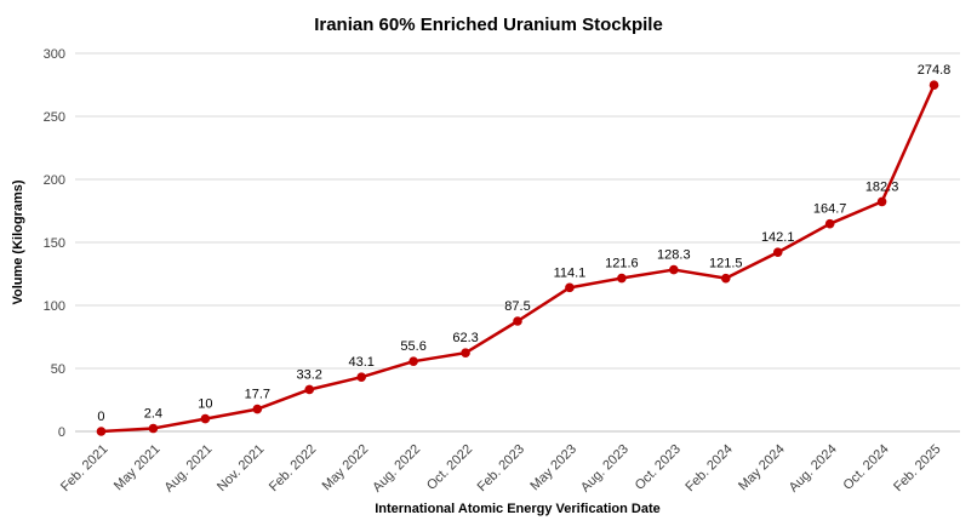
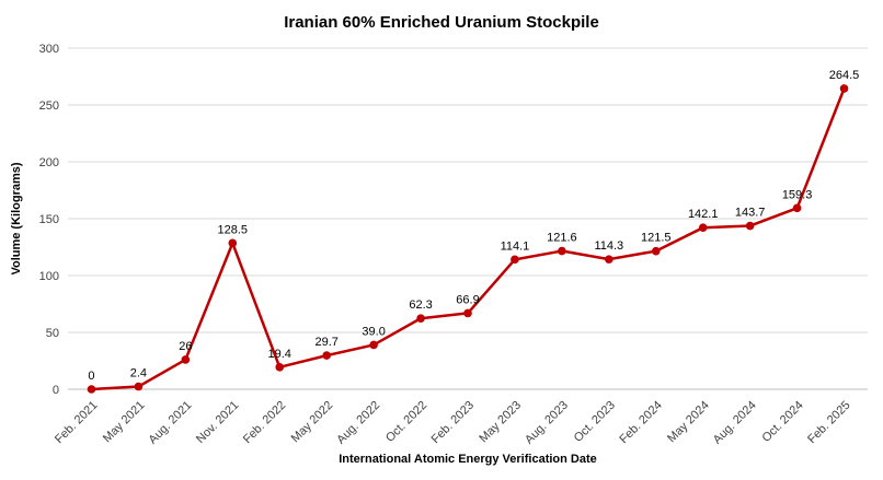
Aug. 2021: 10 -> 26
Nov. 2021: 17.7 -> 128.5
Feb. 2022: 33.2 -> 19.4
May 2022: 43.1 -> 29.7
Aug. 2022: 55.6 -> 39.0
Feb. 2023: 87.5 -> 66.9
Oct. 2023: 128.3 -> 114.3
Aug. 2024: 164.7 -> 143.7
Oct. 2024: 182.3 -> 159.3
Feb. 2025: 274.8 -> 264.5
